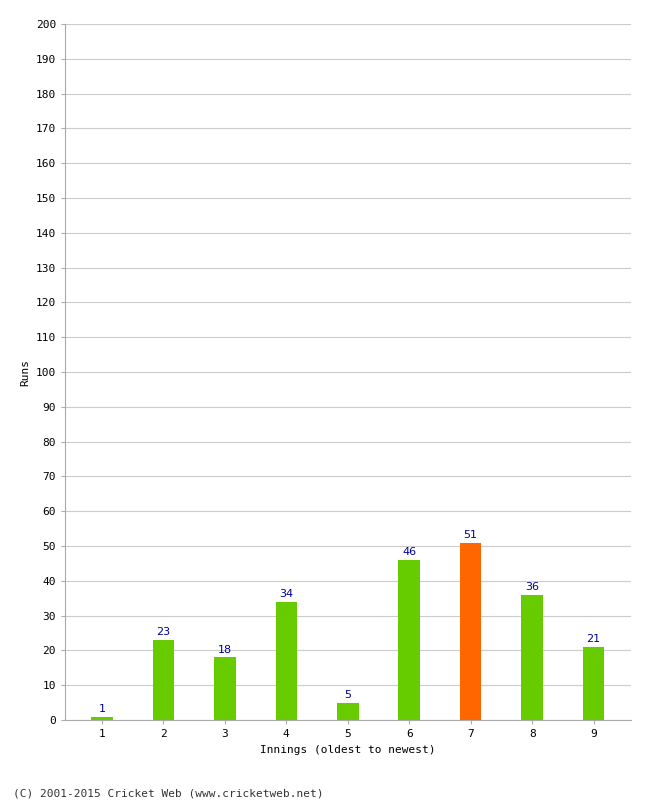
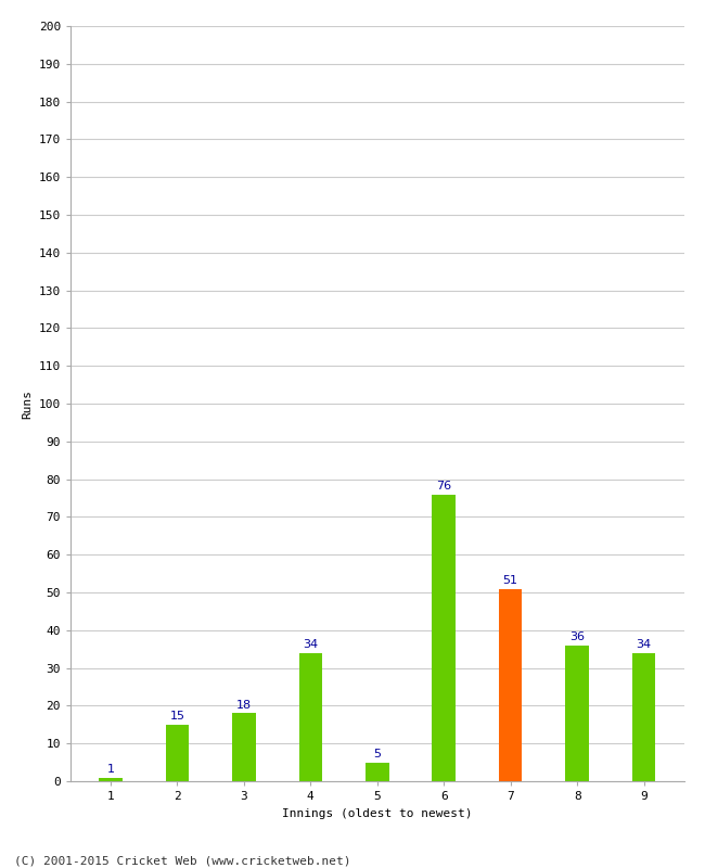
2: 23 -> 15
6: 46 -> 76
9: 21 -> 34
